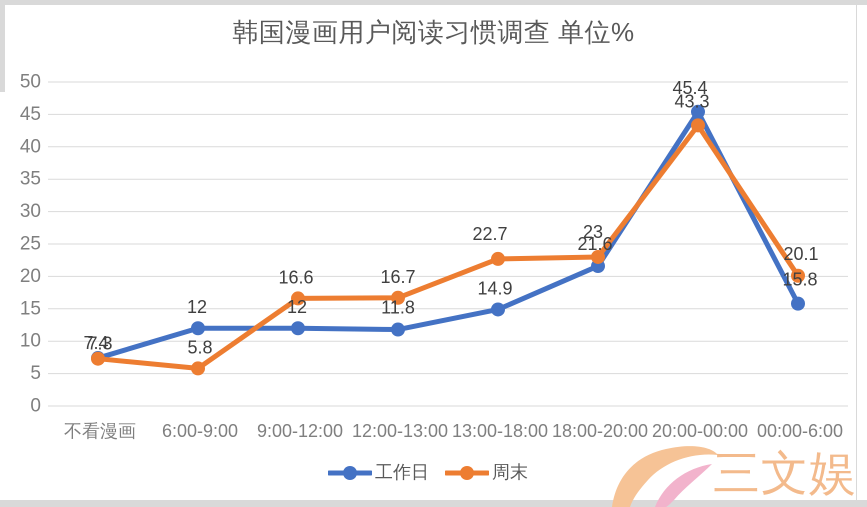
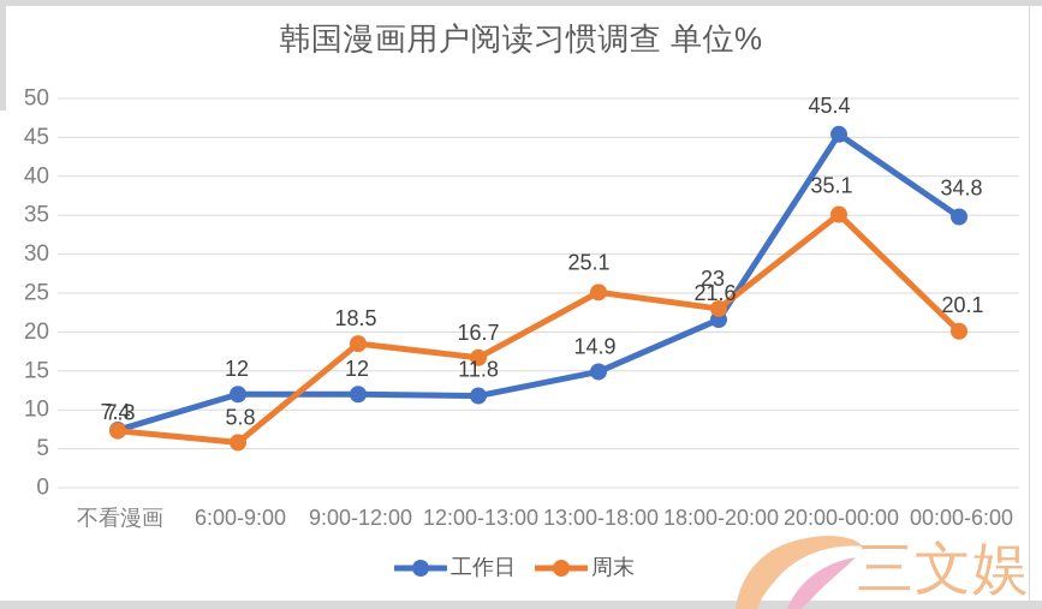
周末/9:00-12:00: 16.6 -> 18.5
周末/13:00-18:00: 22.7 -> 25.1
周末/20:00-00:00: 43.3 -> 35.1
工作日/00:00-6:00: 15.8 -> 34.8
